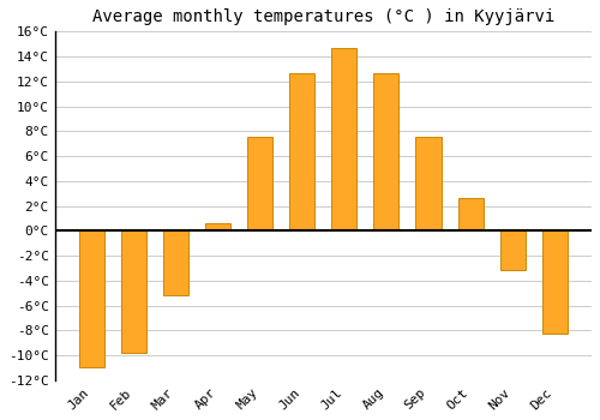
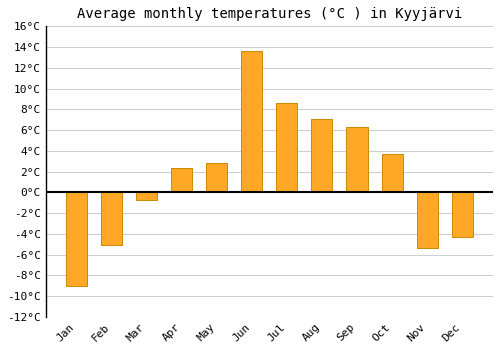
Jan: -11.0°C -> -9.0°C
Feb: -9.8°C -> -5.1°C
Mar: -5.2°C -> -0.7°C
Apr: 0.6°C -> 2.3°C
May: 7.5°C -> 2.8°C
Jun: 12.7°C -> 13.6°C
Jul: 14.7°C -> 8.6°C
Aug: 12.7°C -> 7.1°C
Sep: 7.5°C -> 6.3°C
Oct: 2.6°C -> 3.7°C
Nov: -3.2°C -> -5.4°C
Dec: -8.3°C -> -4.3°C
